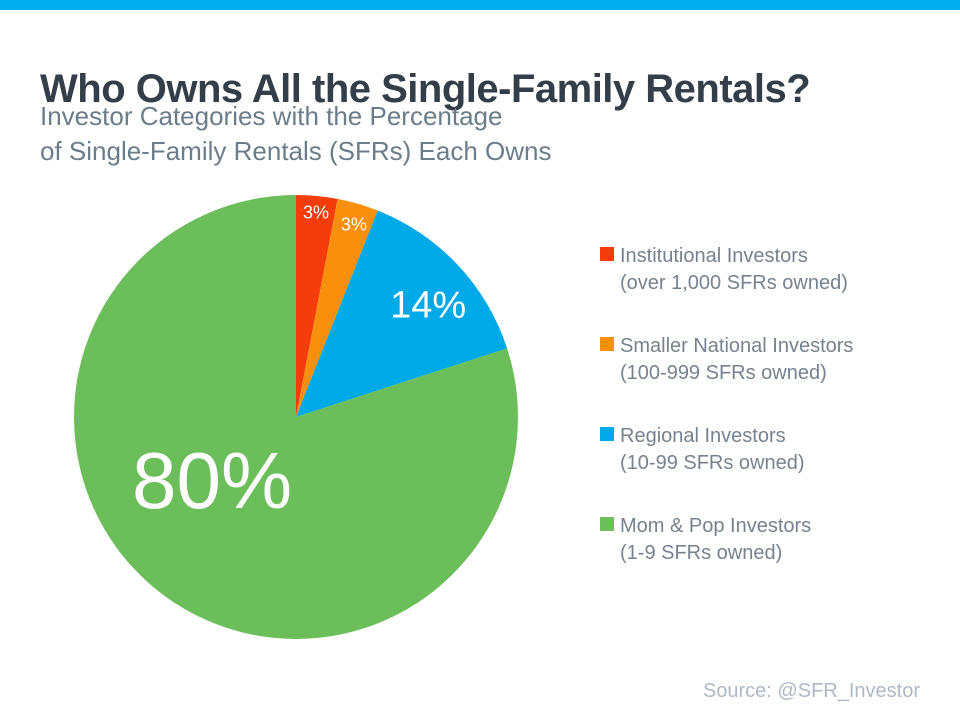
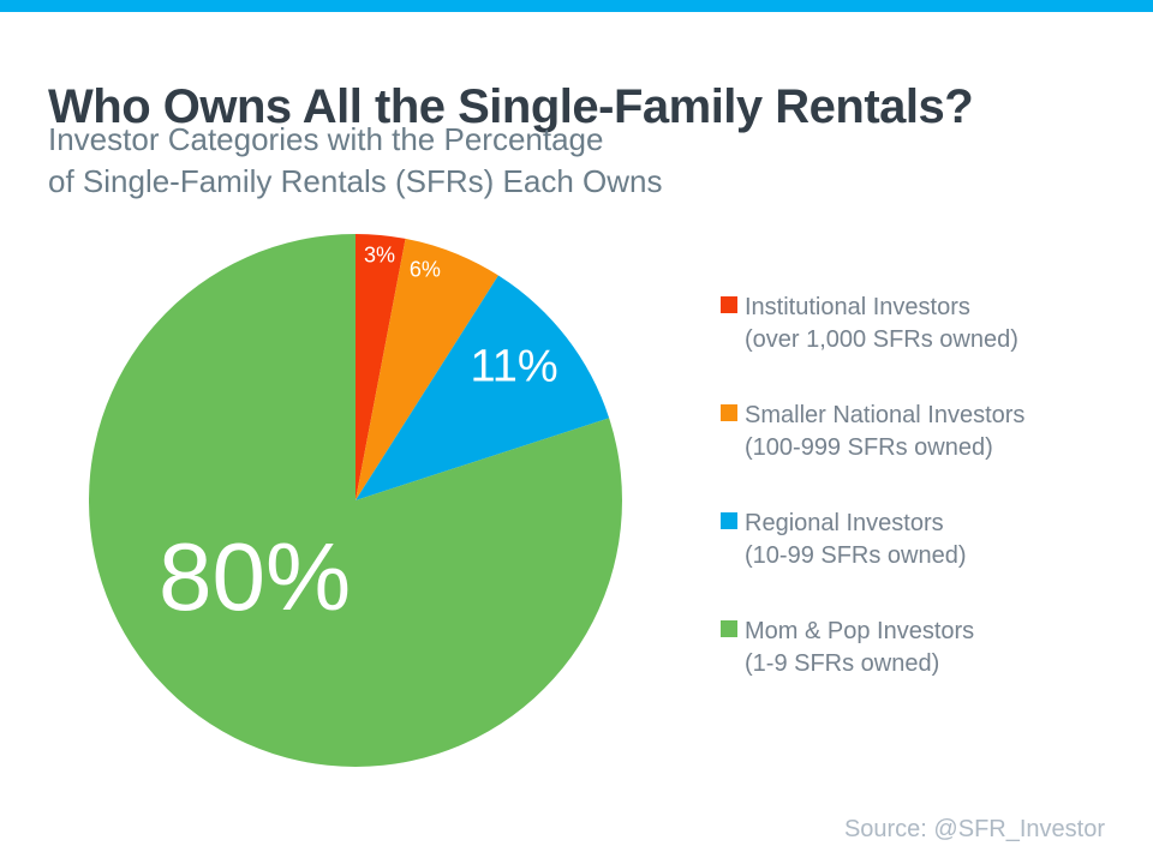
Smaller National Investors (100-999 SFRs owned): 3% -> 6%
Regional Investors (10-99 SFRs owned): 14% -> 11%
